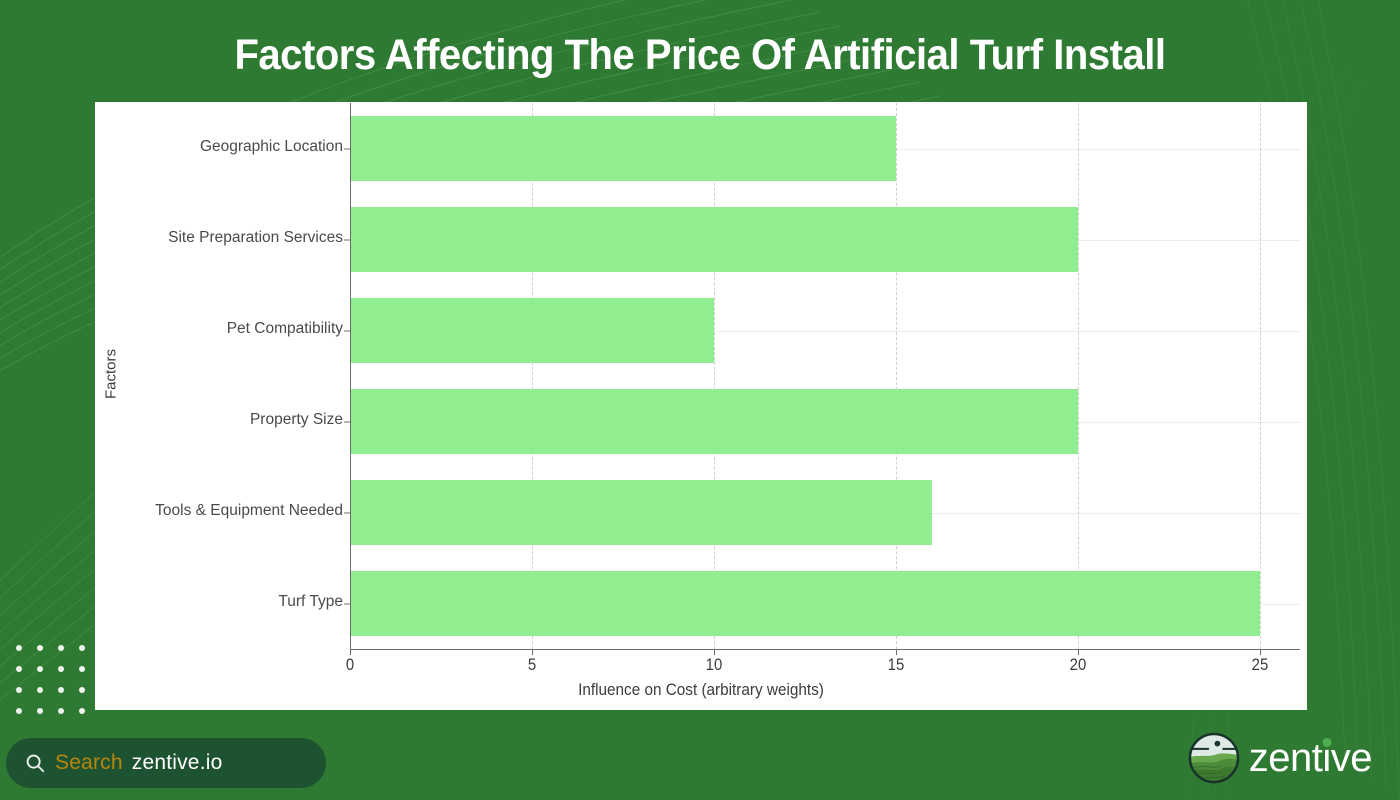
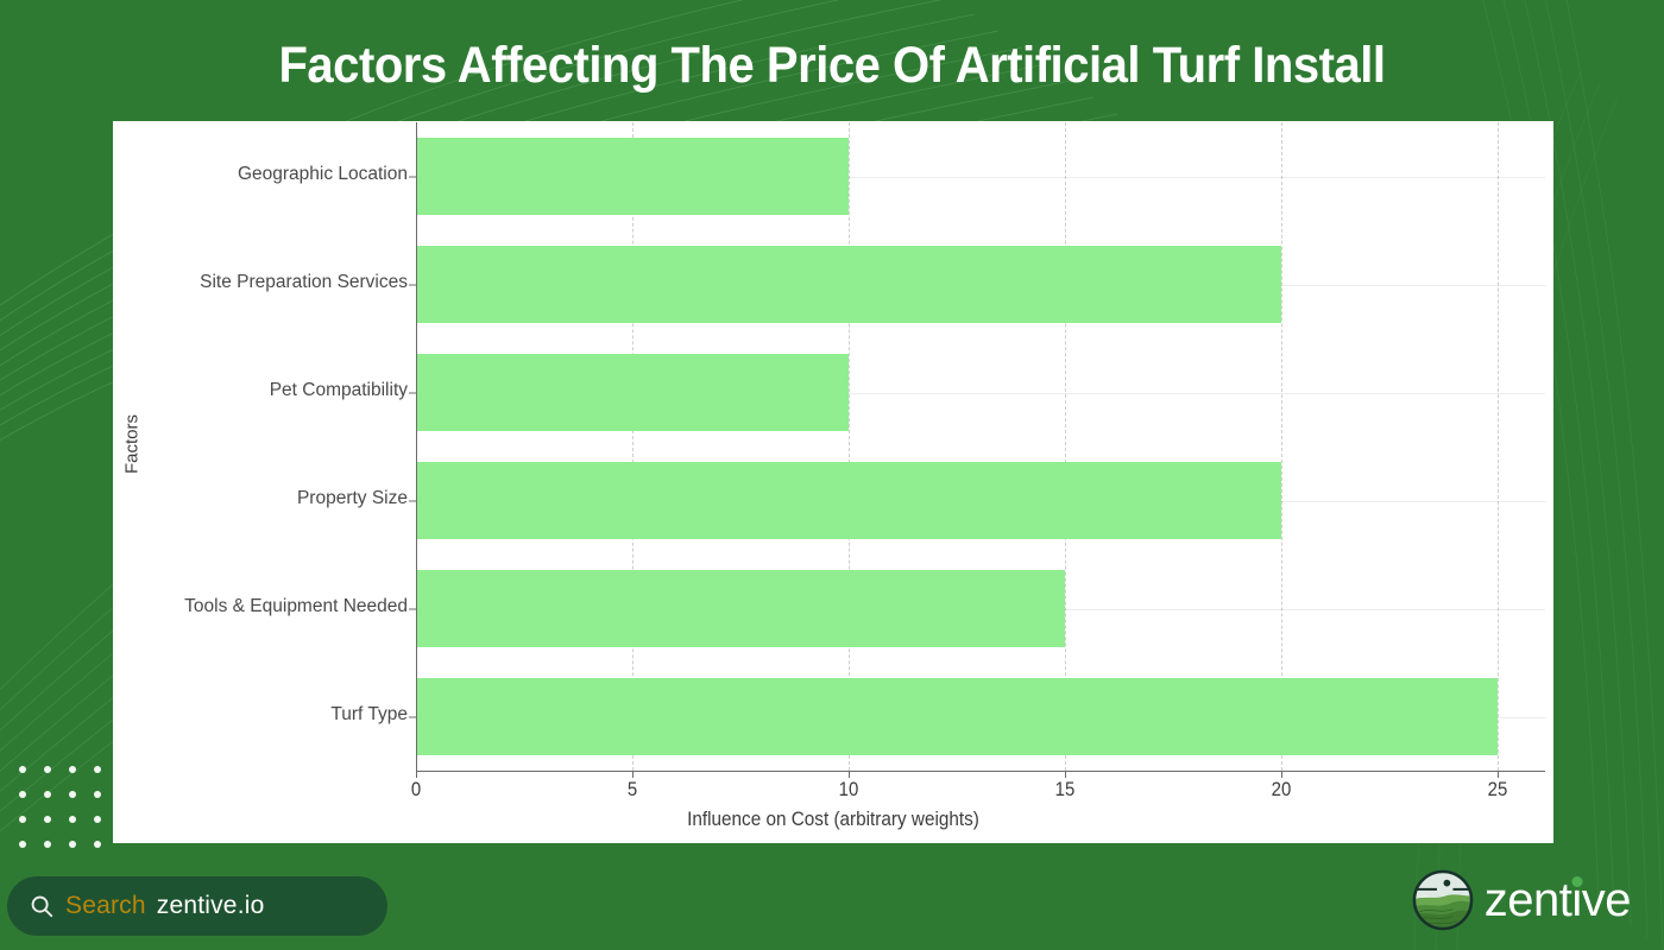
Geographic Location: 15 -> 10
Tools & Equipment Needed: 16 -> 15
